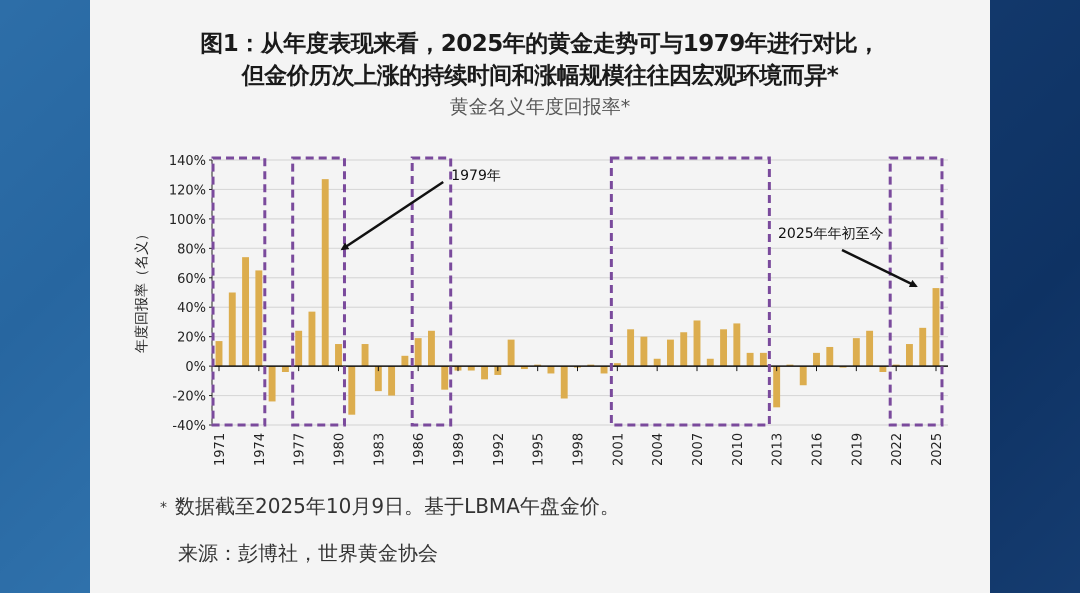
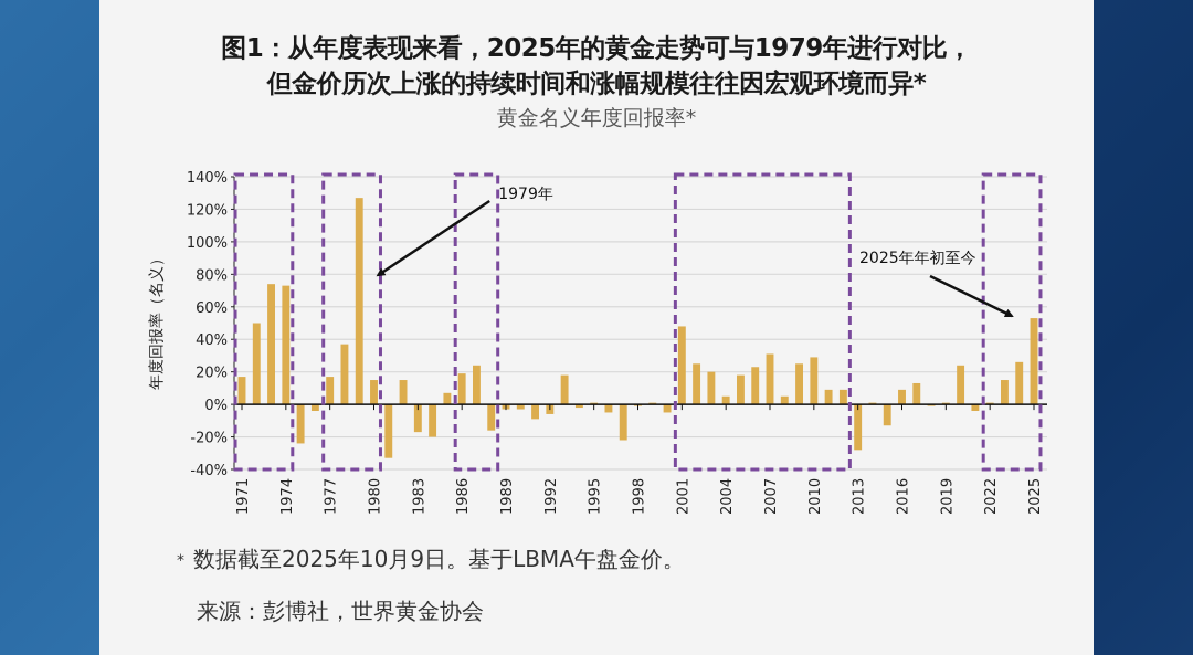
1974: 65% -> 73%
1977: 24% -> 17%
2001: 2% -> 48%
2019: 19% -> 1%
